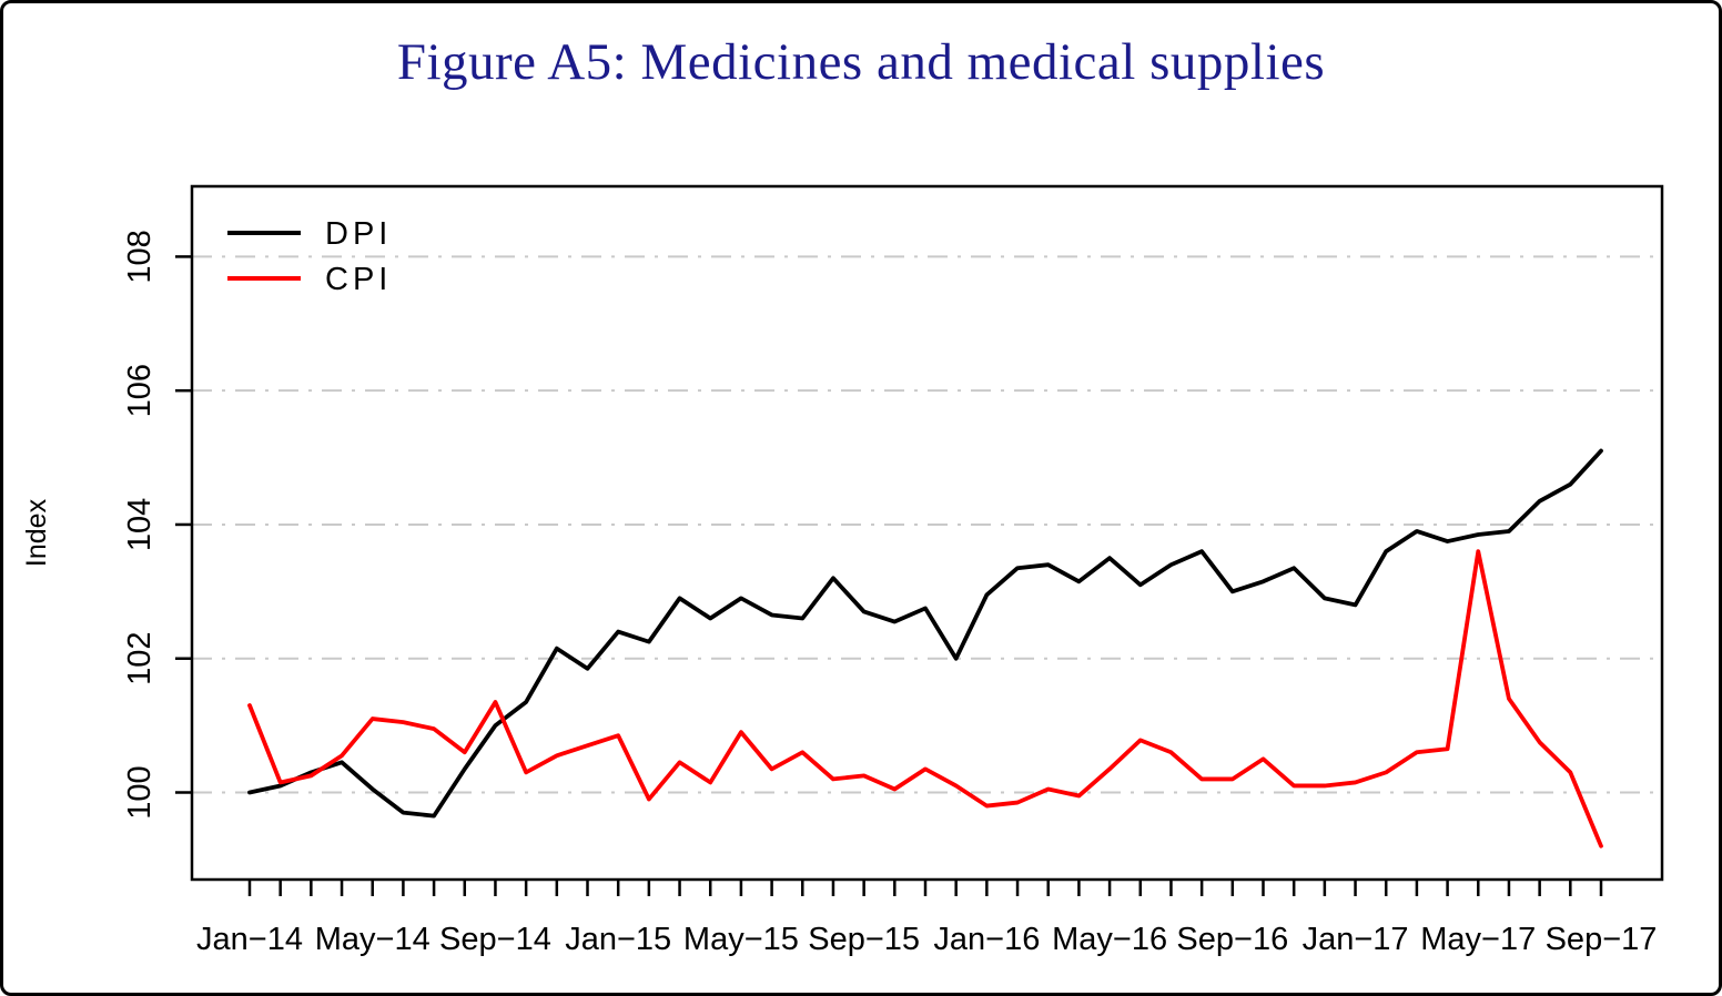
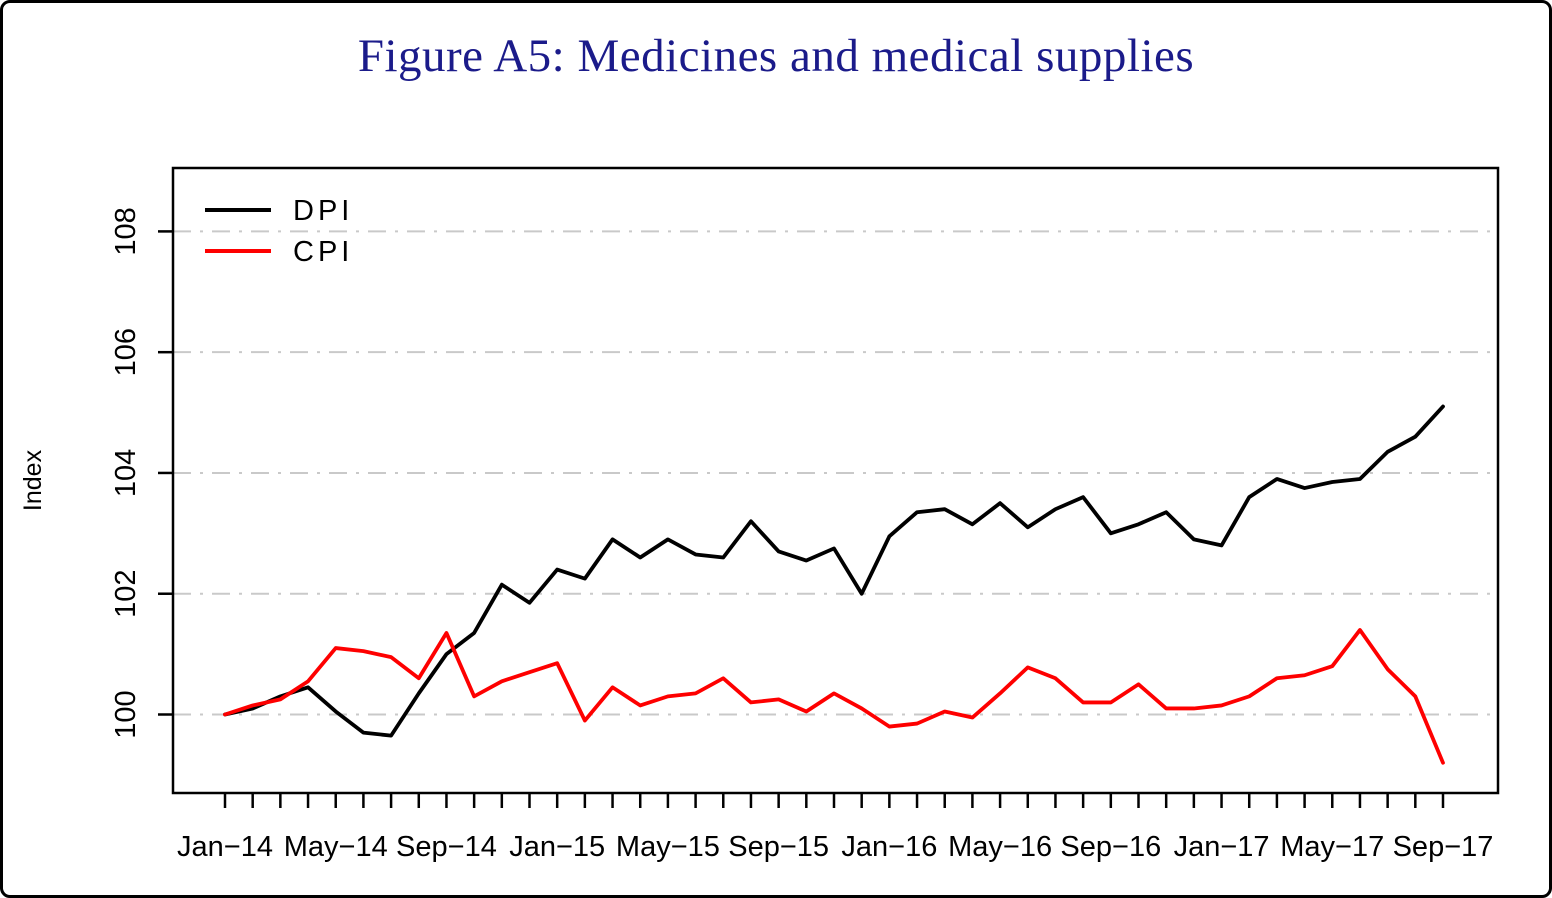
CPI/Jan−14: 101.3 -> 100.0
CPI/May−15: 100.9 -> 100.3
CPI/May−17: 103.6 -> 100.8
